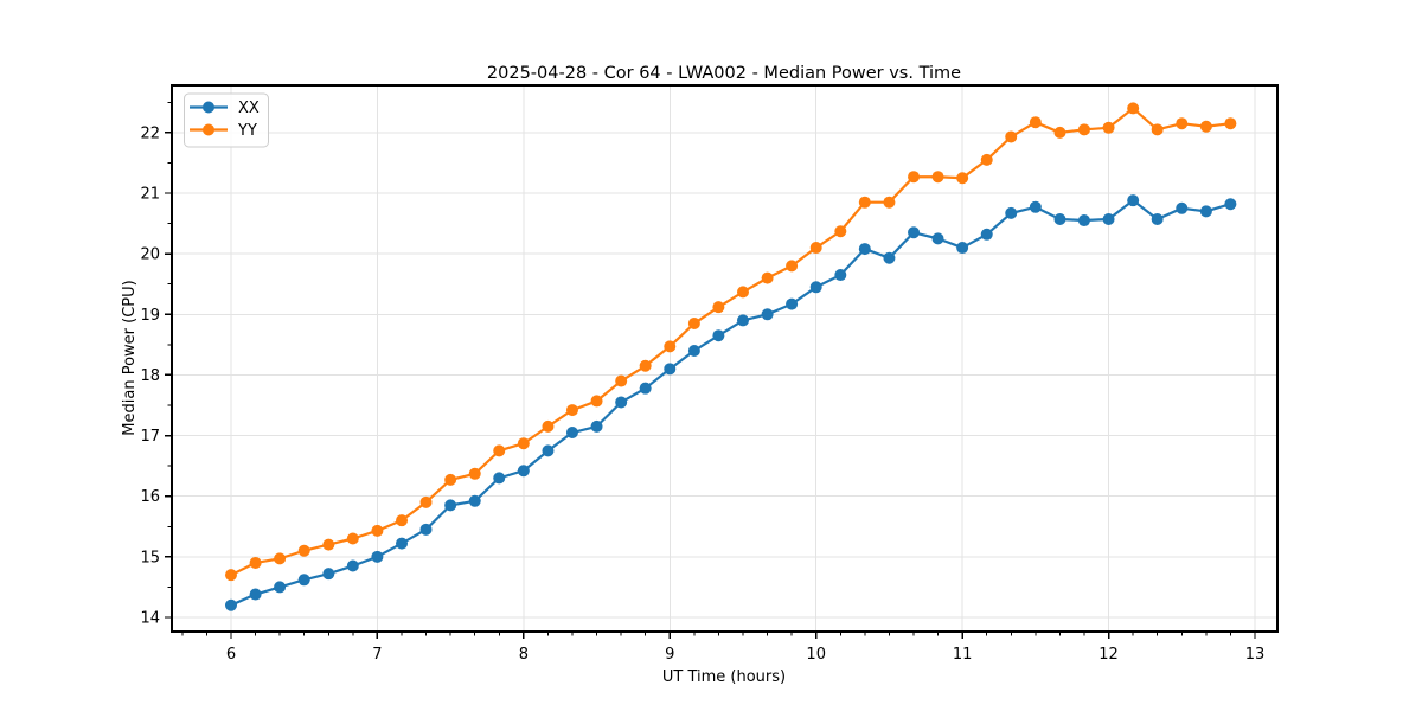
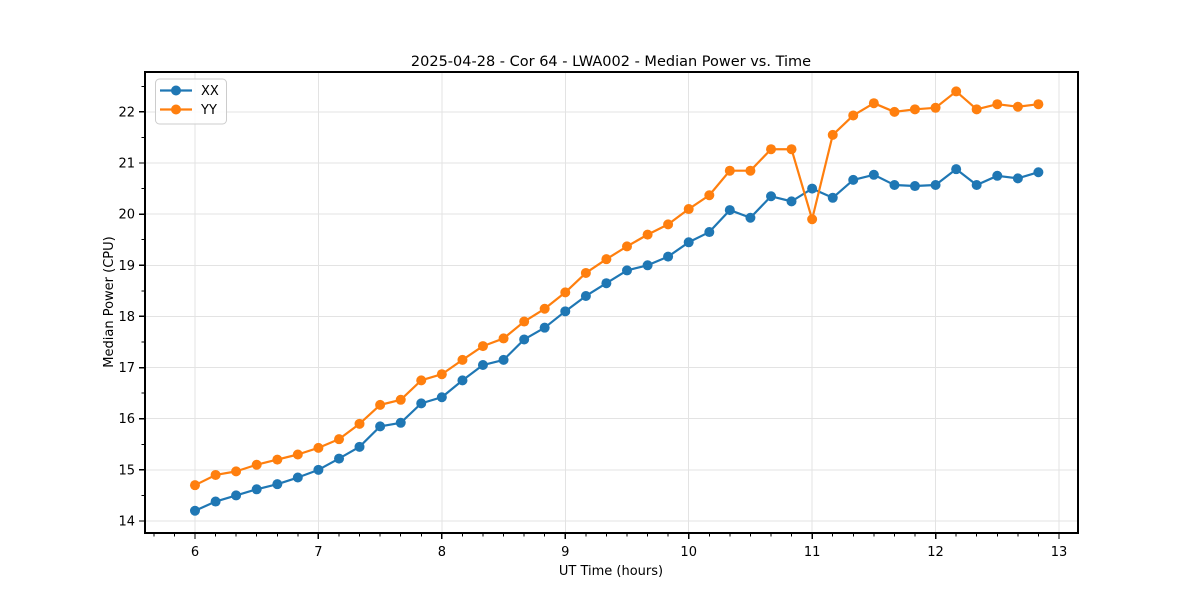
XX/11: 20.1 -> 20.5
YY/11: 21.2 -> 19.9
